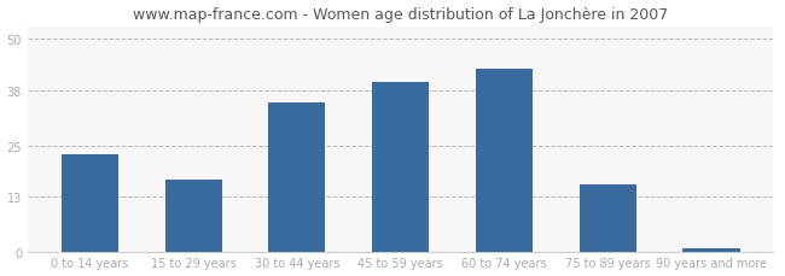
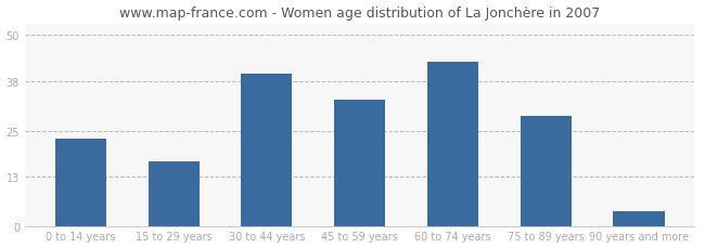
30 to 44 years: 35 -> 40
45 to 59 years: 40 -> 33
75 to 89 years: 16 -> 29
90 years and more: 1 -> 4
